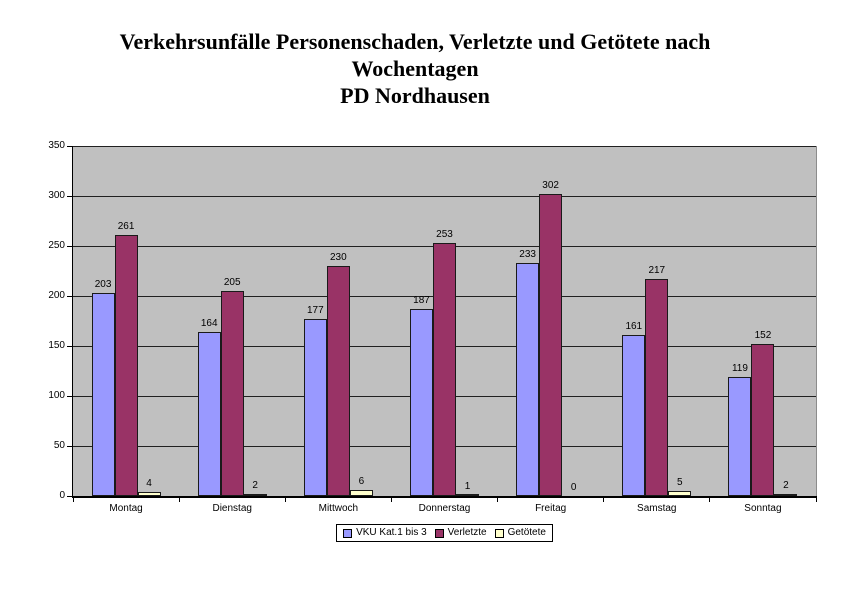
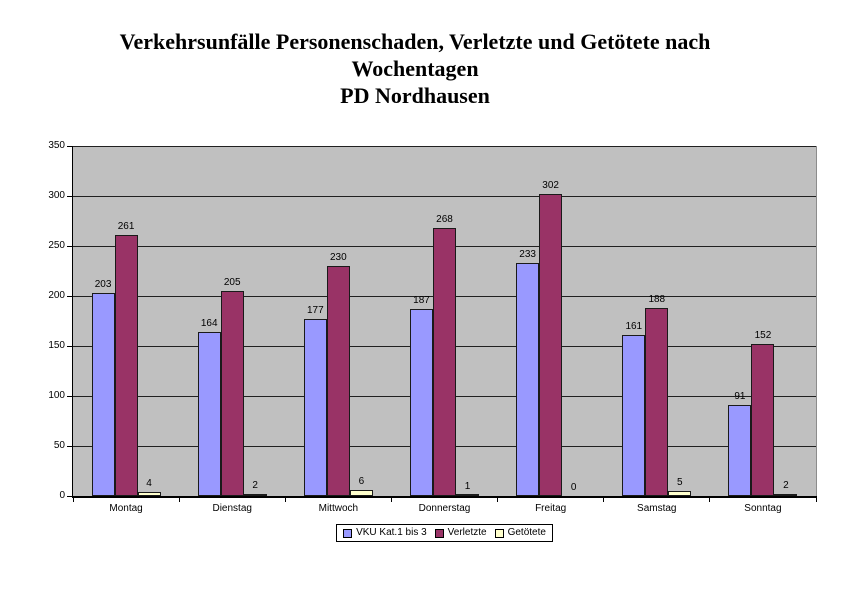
Verletzte/Donnerstag: 253 -> 268
Verletzte/Samstag: 217 -> 188
VKU Kat.1 bis 3/Sonntag: 119 -> 91
